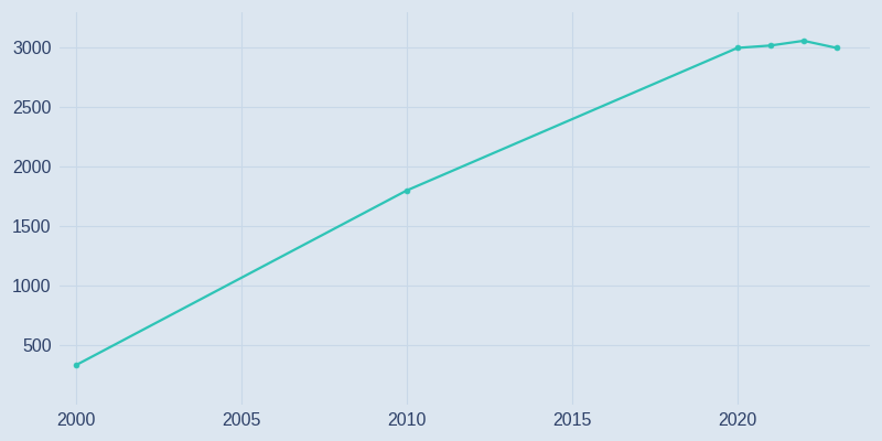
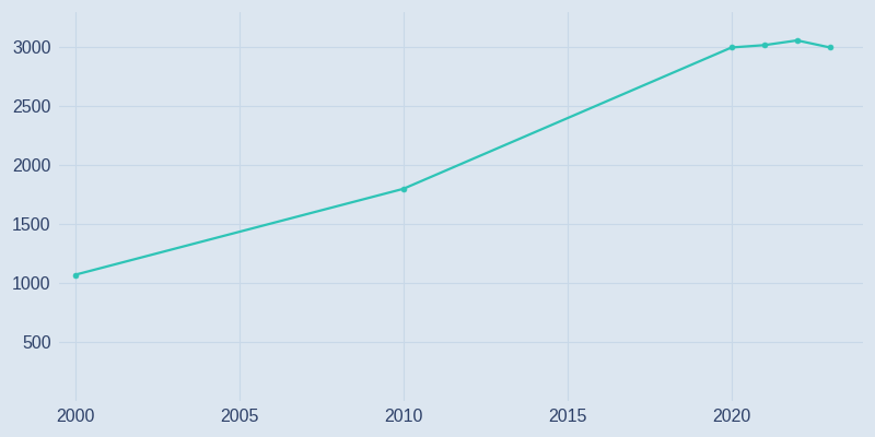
2000: 330 -> 1070
